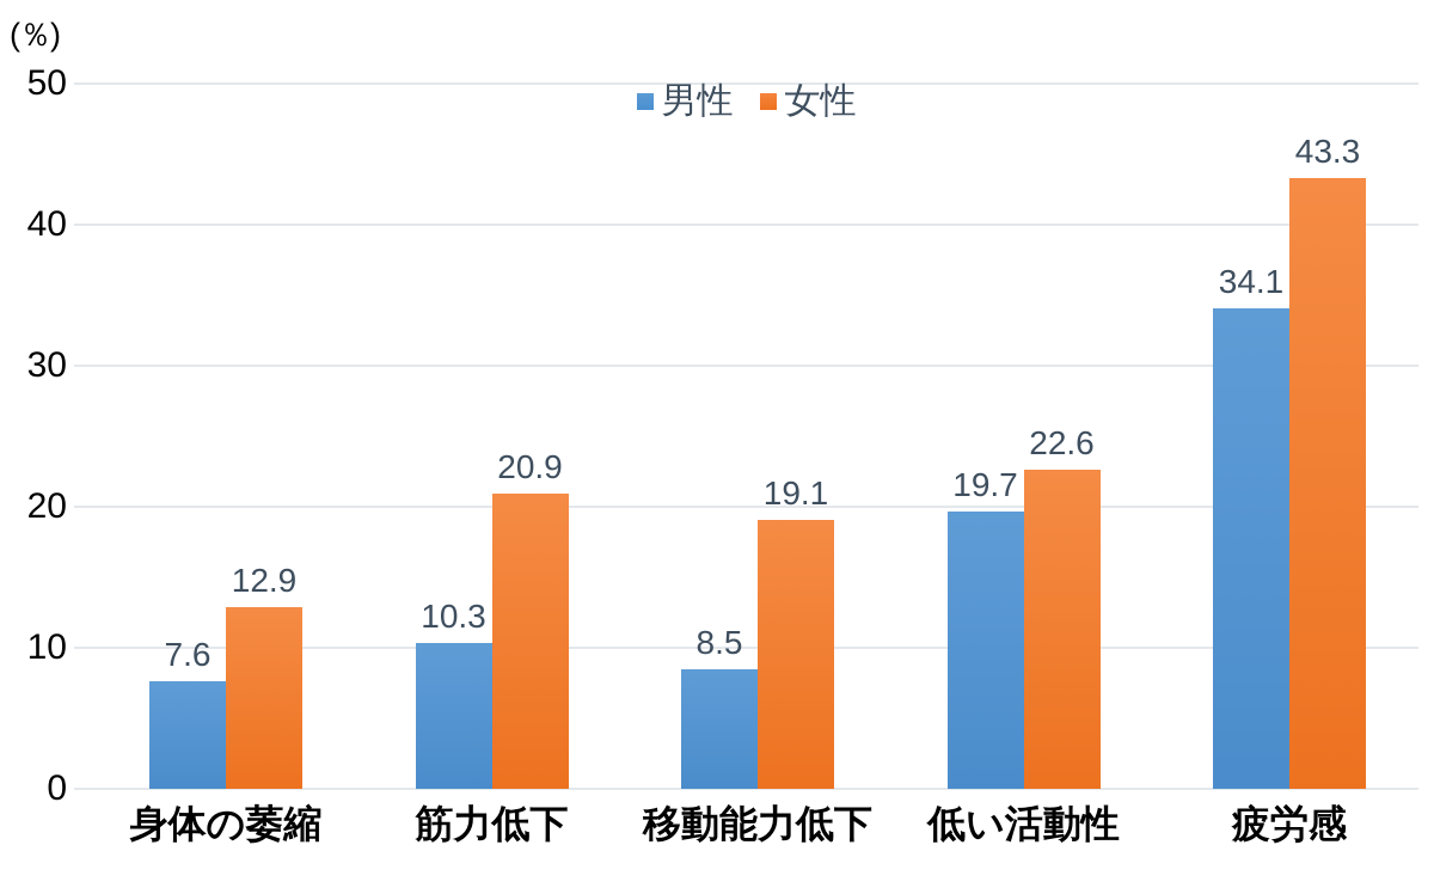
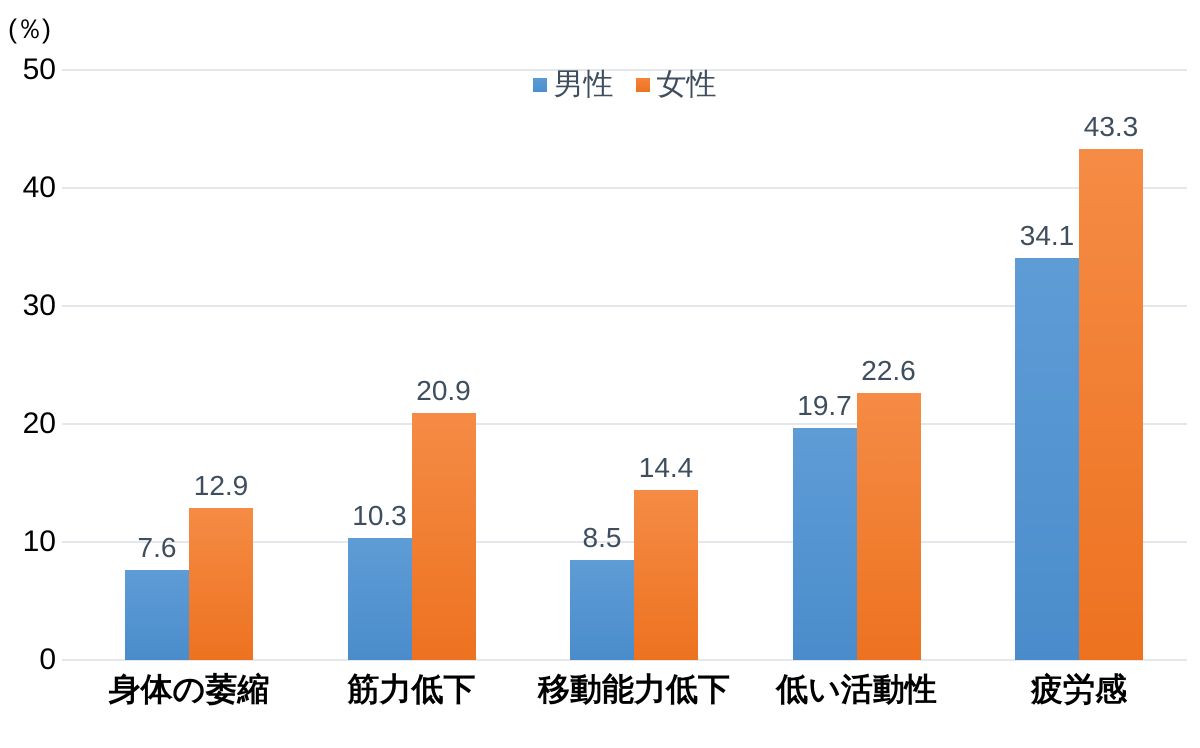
女性/移動能力低下: 19.1 -> 14.4
